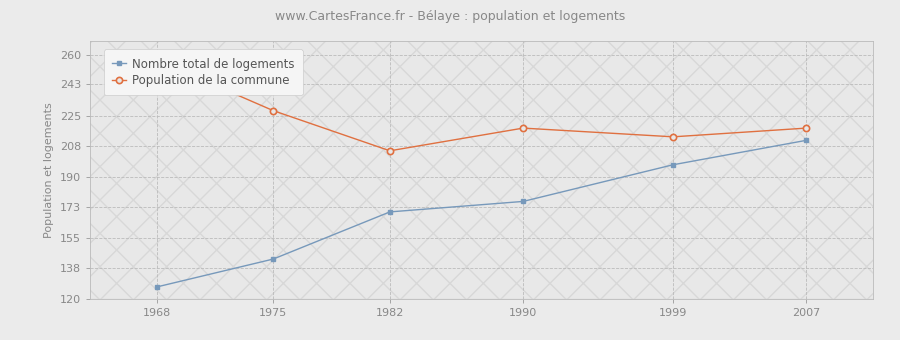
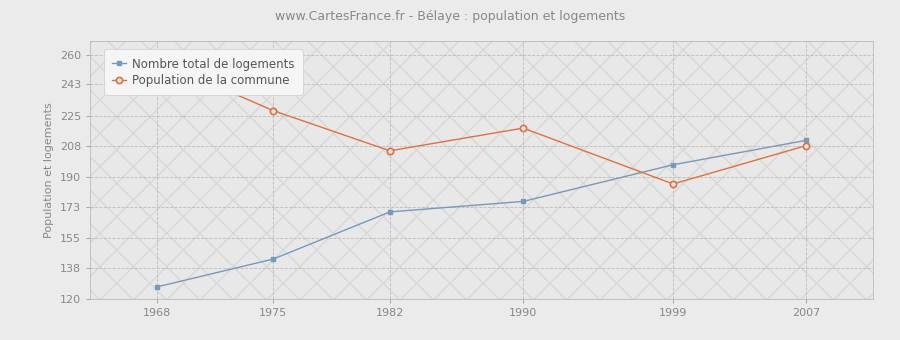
Population de la commune/1999: 213 -> 186
Population de la commune/2007: 218 -> 208
